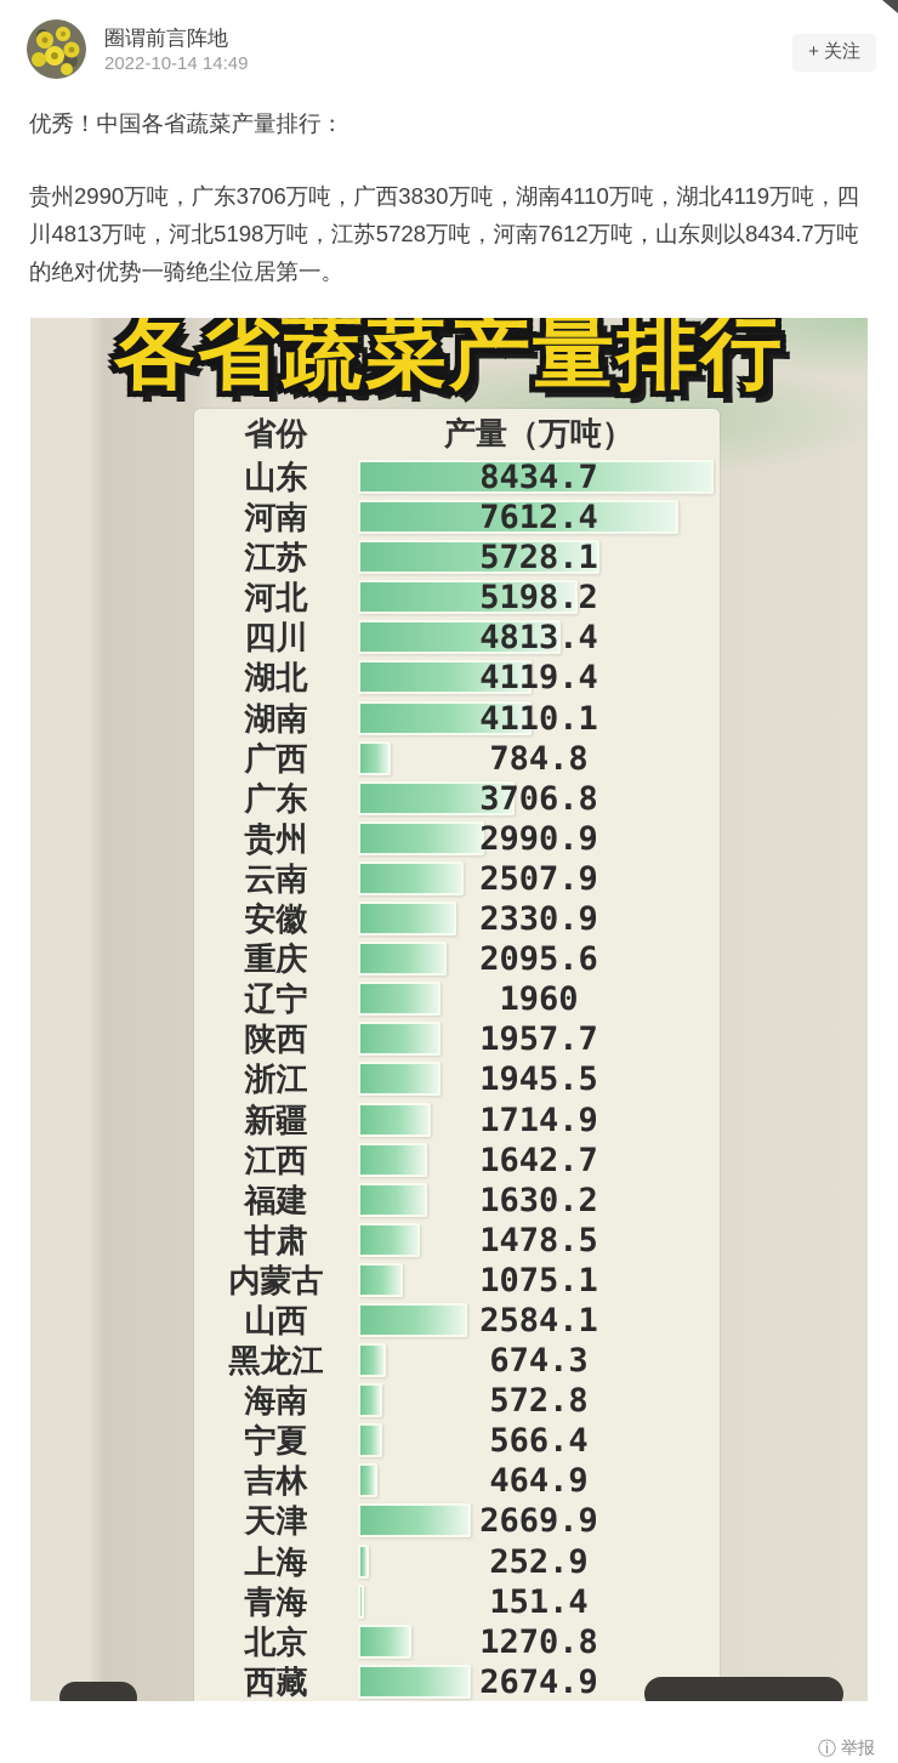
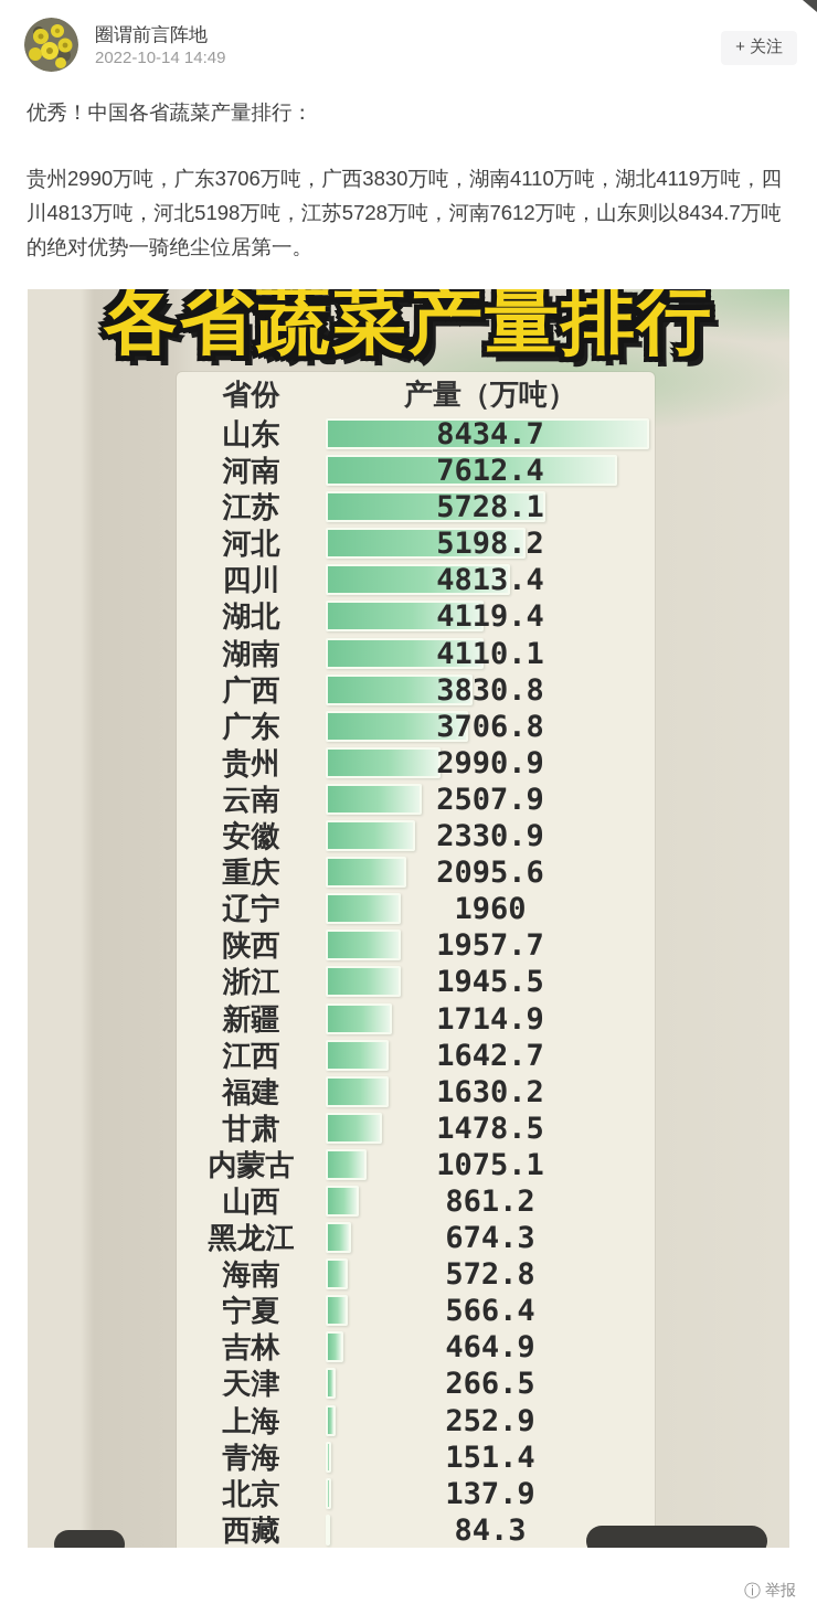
广西: 784.8 -> 3830.8
山西: 2584.1 -> 861.2
天津: 2669.9 -> 266.5
北京: 1270.8 -> 137.9
西藏: 2674.9 -> 84.3
